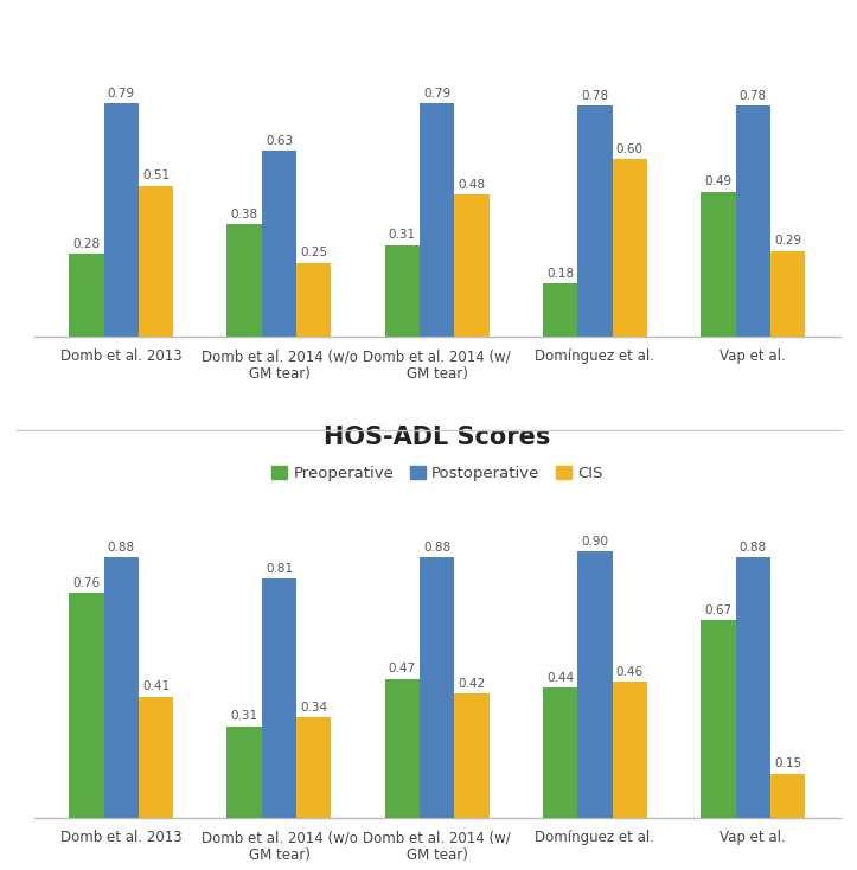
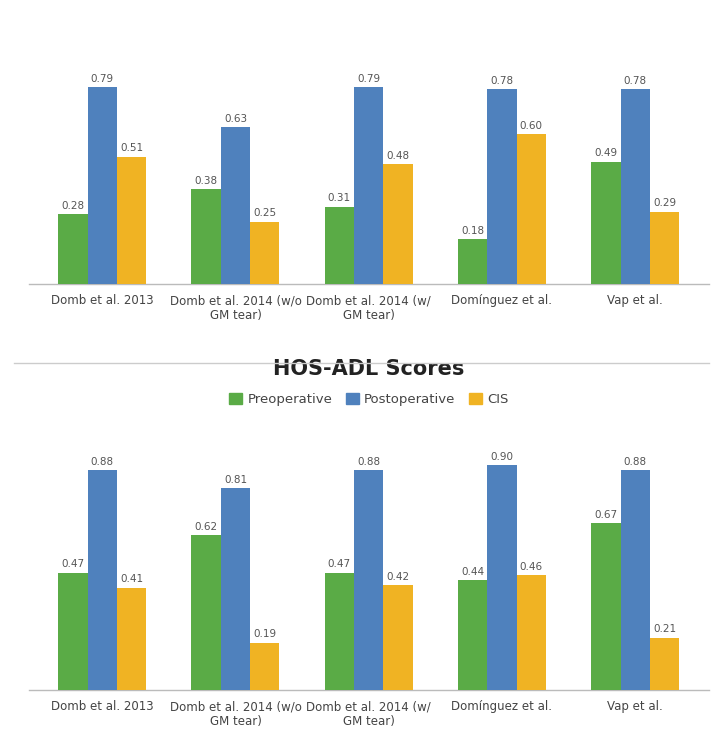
HOS-ADL Scores/Preoperative/Domb et al. 2013: 0.76 -> 0.47
HOS-ADL Scores/Preoperative/Domb et al. 2014 (w/o GM tear): 0.31 -> 0.62
HOS-ADL Scores/CIS/Domb et al. 2014 (w/o GM tear): 0.34 -> 0.19
HOS-ADL Scores/CIS/Vap et al.: 0.15 -> 0.21
